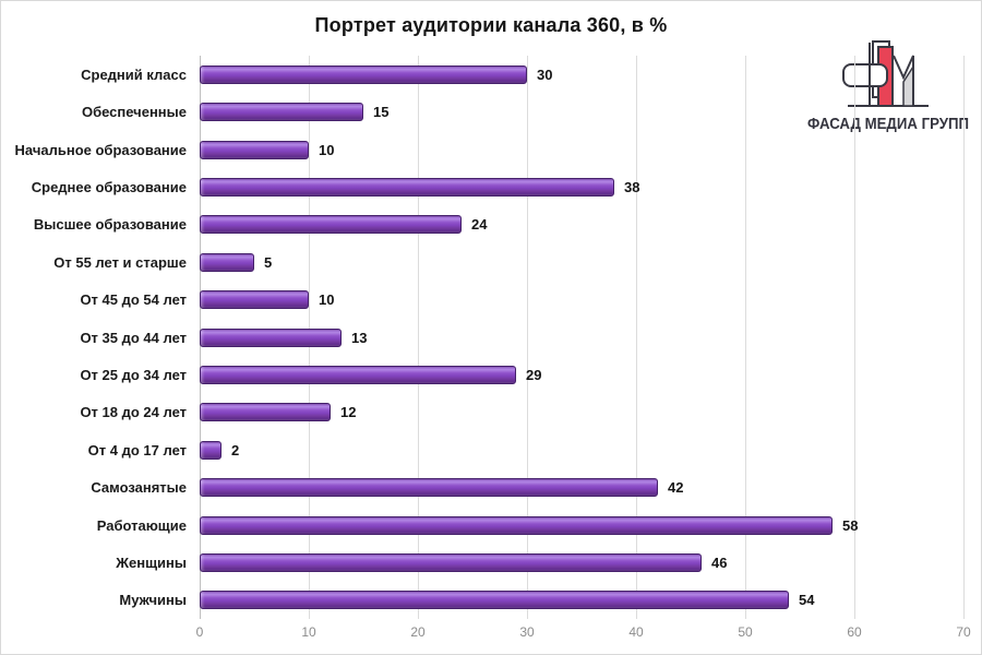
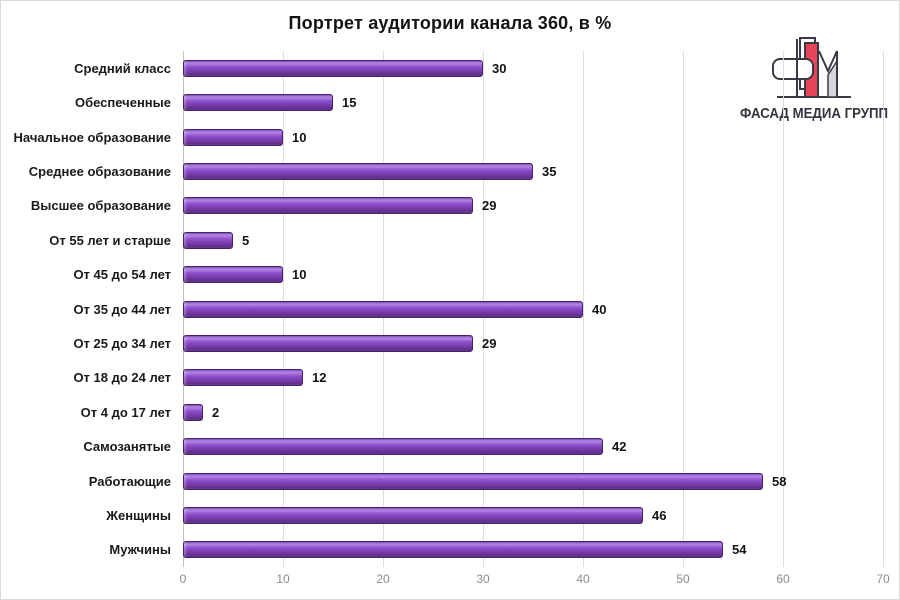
Среднее образование: 38 -> 35
Высшее образование: 24 -> 29
От 35 до 44 лет: 13 -> 40
